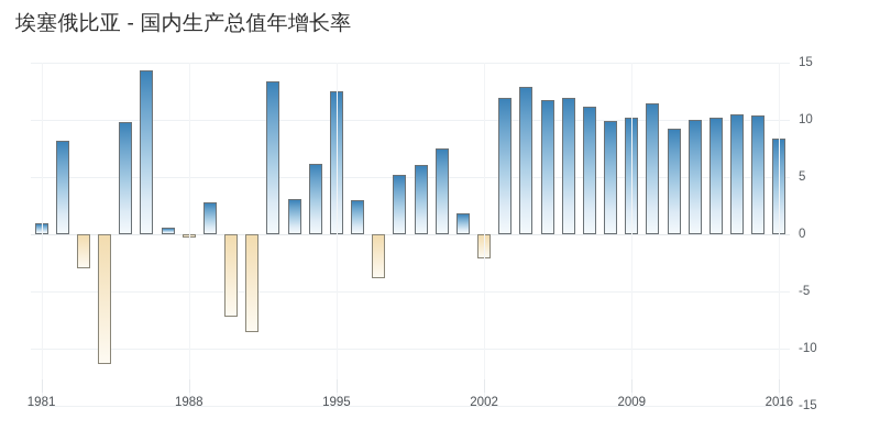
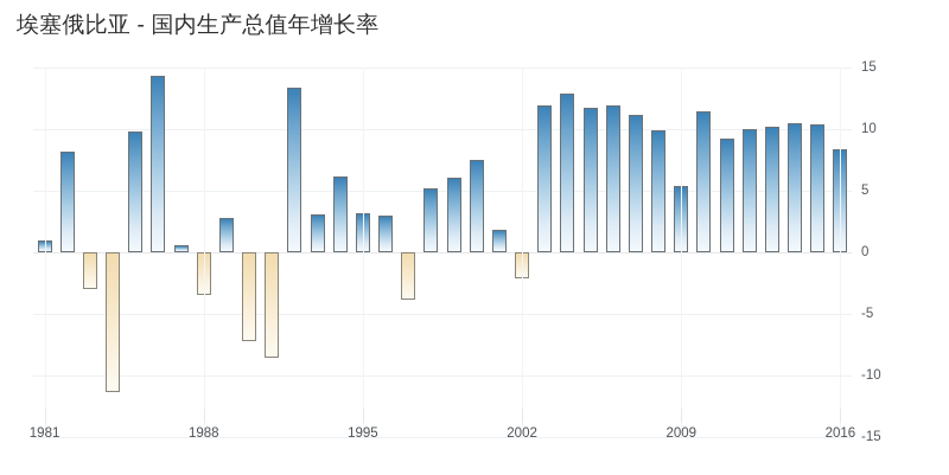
1988: -0.3 -> -3.5
1995: 12.5 -> 3.2
2009: 10.2 -> 5.4
